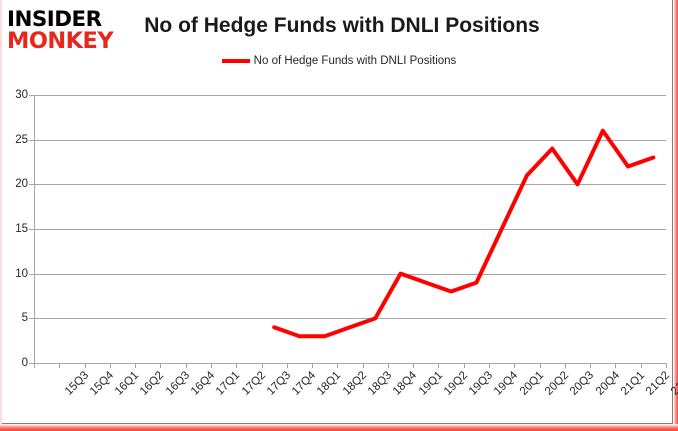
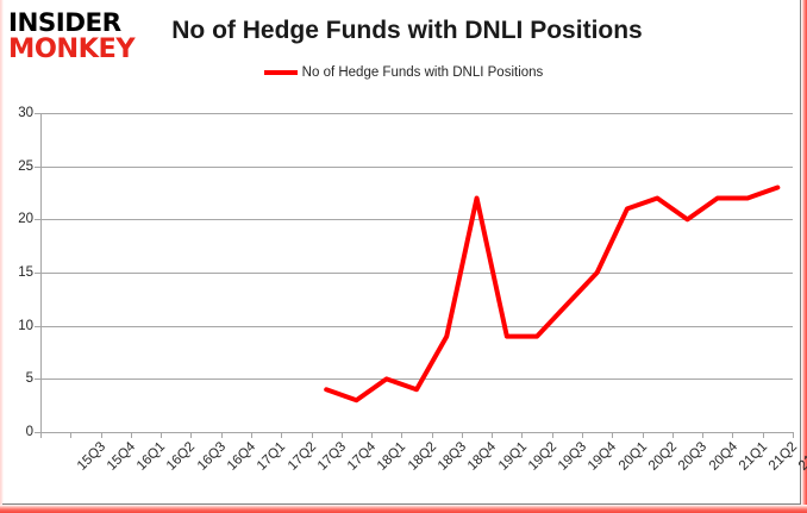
18Q2: 3 -> 5
18Q4: 5 -> 9
19Q1: 10 -> 22
19Q3: 8 -> 9
19Q4: 9 -> 12
20Q3: 24 -> 22
21Q1: 26 -> 22
